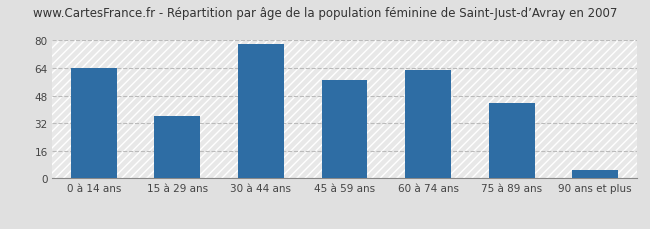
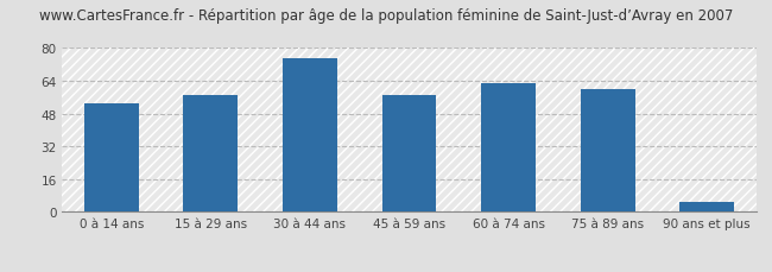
0 à 14 ans: 64 -> 53
15 à 29 ans: 36 -> 57
30 à 44 ans: 78 -> 75
75 à 89 ans: 44 -> 60
